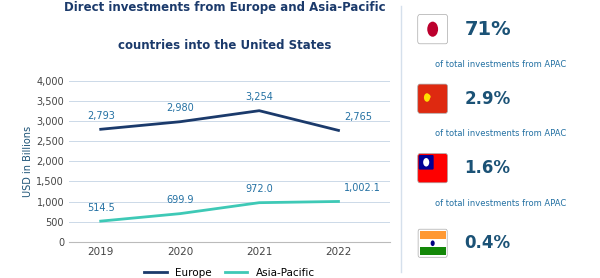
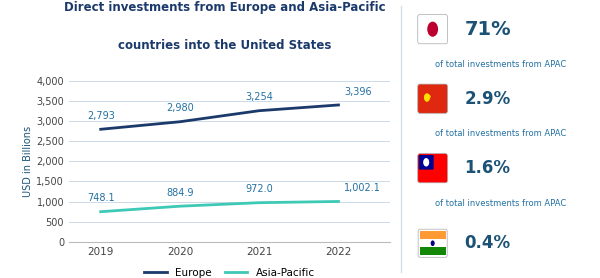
Asia-Pacific/2019: 514.5 -> 748.1
Asia-Pacific/2020: 699.9 -> 884.9
Europe/2022: 2,765 -> 3,396
